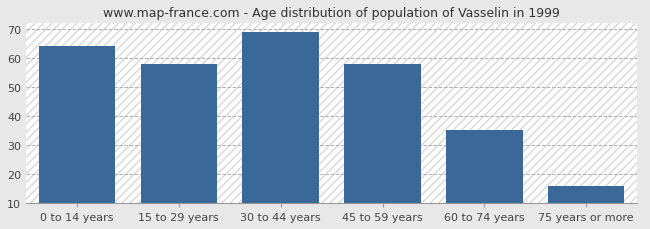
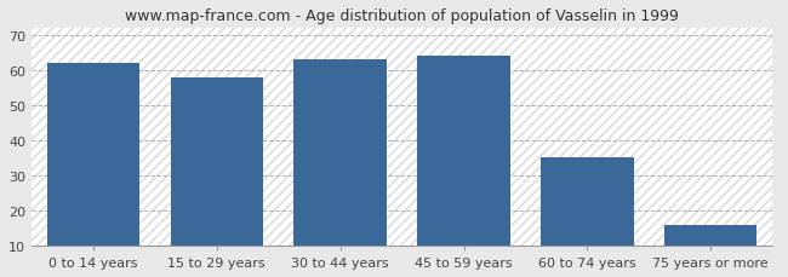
0 to 14 years: 64 -> 62
30 to 44 years: 69 -> 63
45 to 59 years: 58 -> 64
